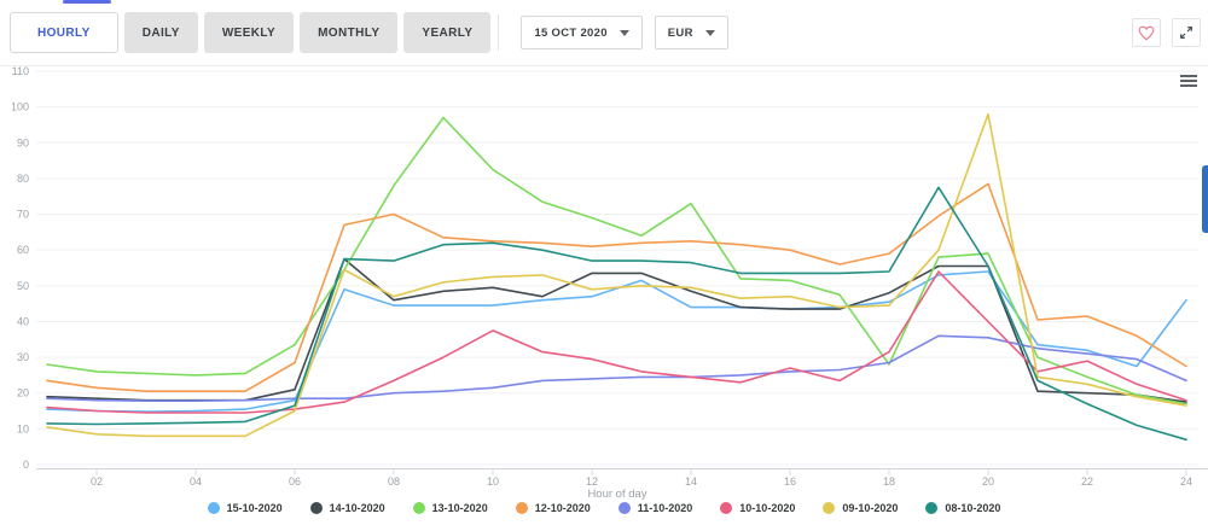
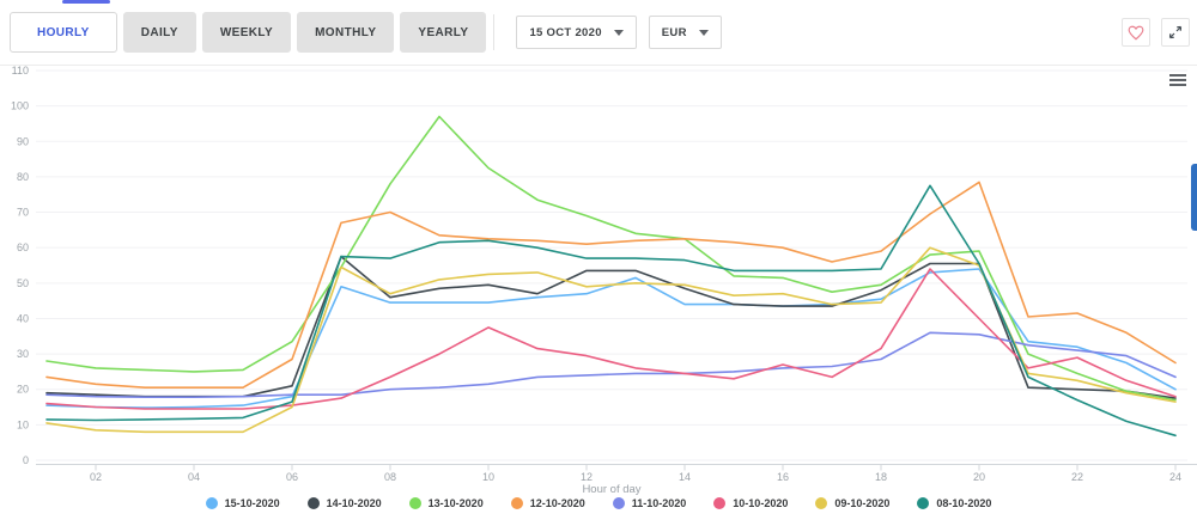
13-10-2020/14: 73 -> 62
13-10-2020/18: 28 -> 50
09-10-2020/20: 98 -> 55
15-10-2020/24: 46 -> 20
